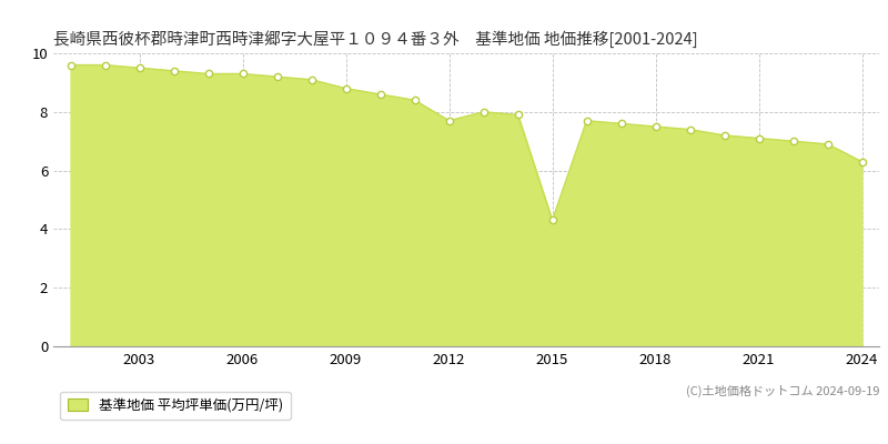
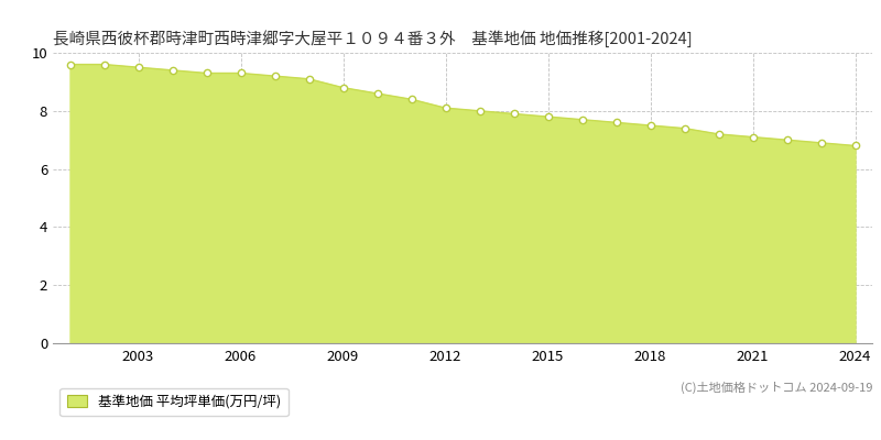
2012: 7.7 -> 8.1
2015: 4.3 -> 7.8
2024: 6.3 -> 6.8
